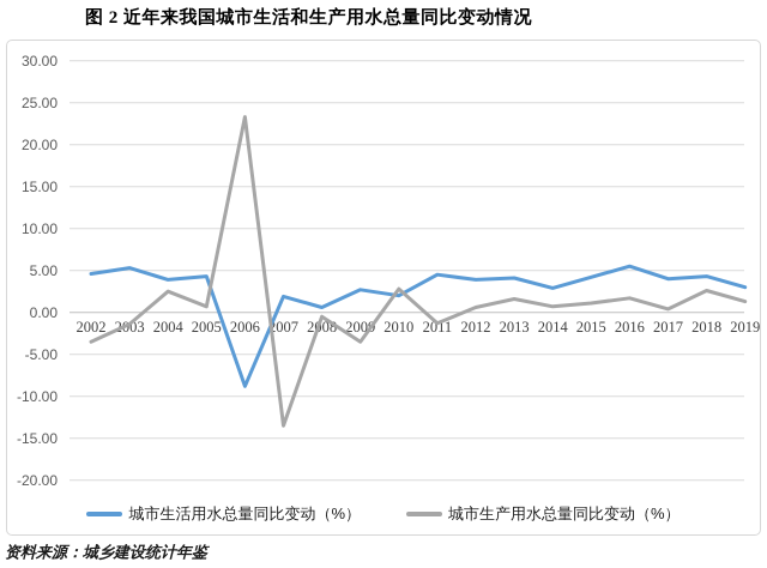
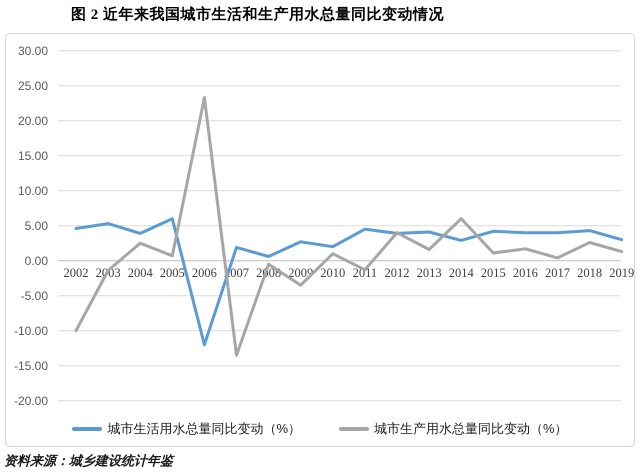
城市生产用水总量同比变动（%）/2002: -4 -> -10
城市生活用水总量同比变动（%）/2005: 4 -> 6
城市生活用水总量同比变动（%）/2006: -9 -> -12
城市生产用水总量同比变动（%）/2010: 3 -> 1
城市生产用水总量同比变动（%）/2012: 1 -> 4
城市生产用水总量同比变动（%）/2014: 1 -> 6
城市生活用水总量同比变动（%）/2016: 6 -> 4
